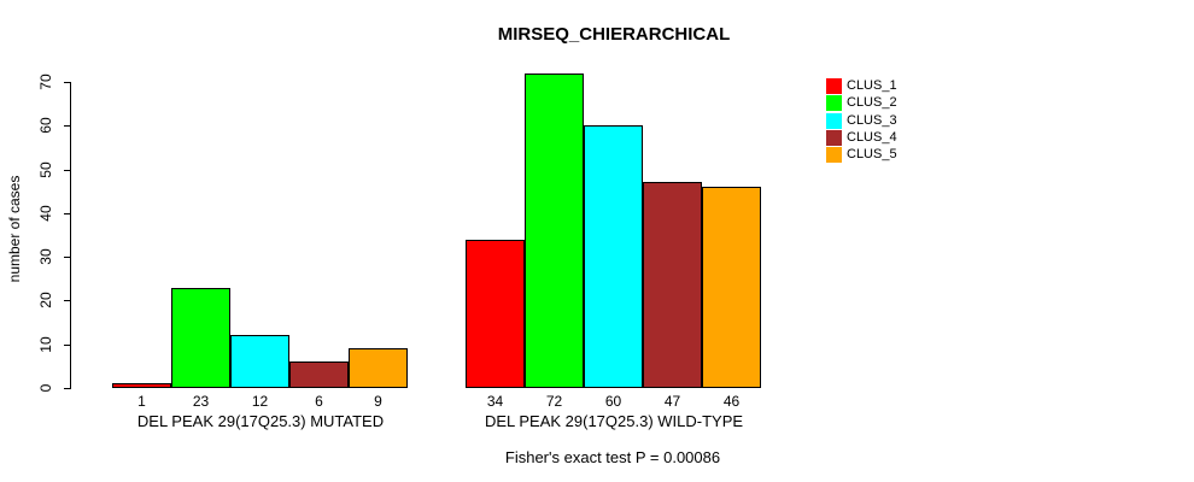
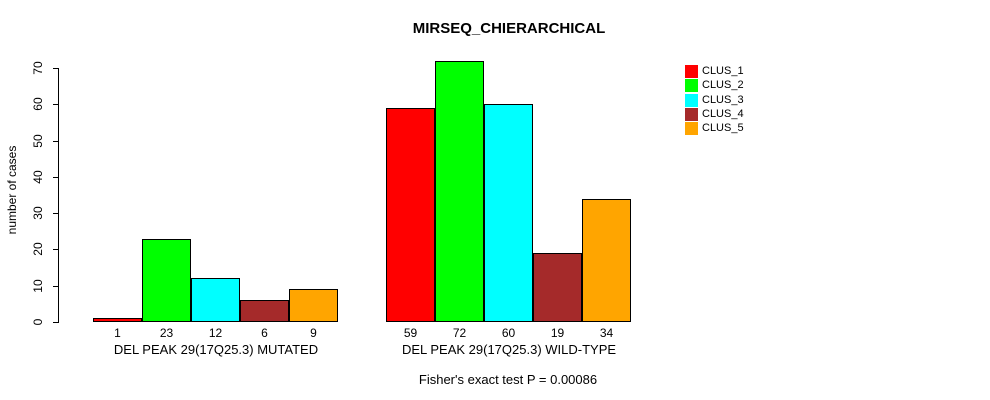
CLUS_1/DEL PEAK 29(17Q25.3) WILD-TYPE: 34 -> 59
CLUS_4/DEL PEAK 29(17Q25.3) WILD-TYPE: 47 -> 19
CLUS_5/DEL PEAK 29(17Q25.3) WILD-TYPE: 46 -> 34
